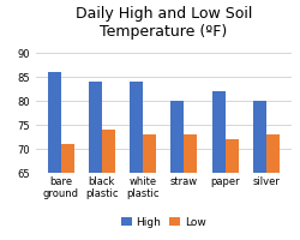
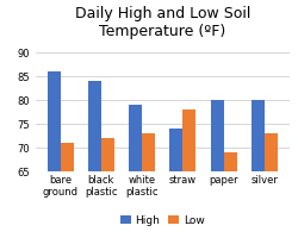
Low/black plastic: 74 -> 72
High/white plastic: 84 -> 79
High/straw: 80 -> 74
Low/straw: 73 -> 78
High/paper: 82 -> 80
Low/paper: 72 -> 69
